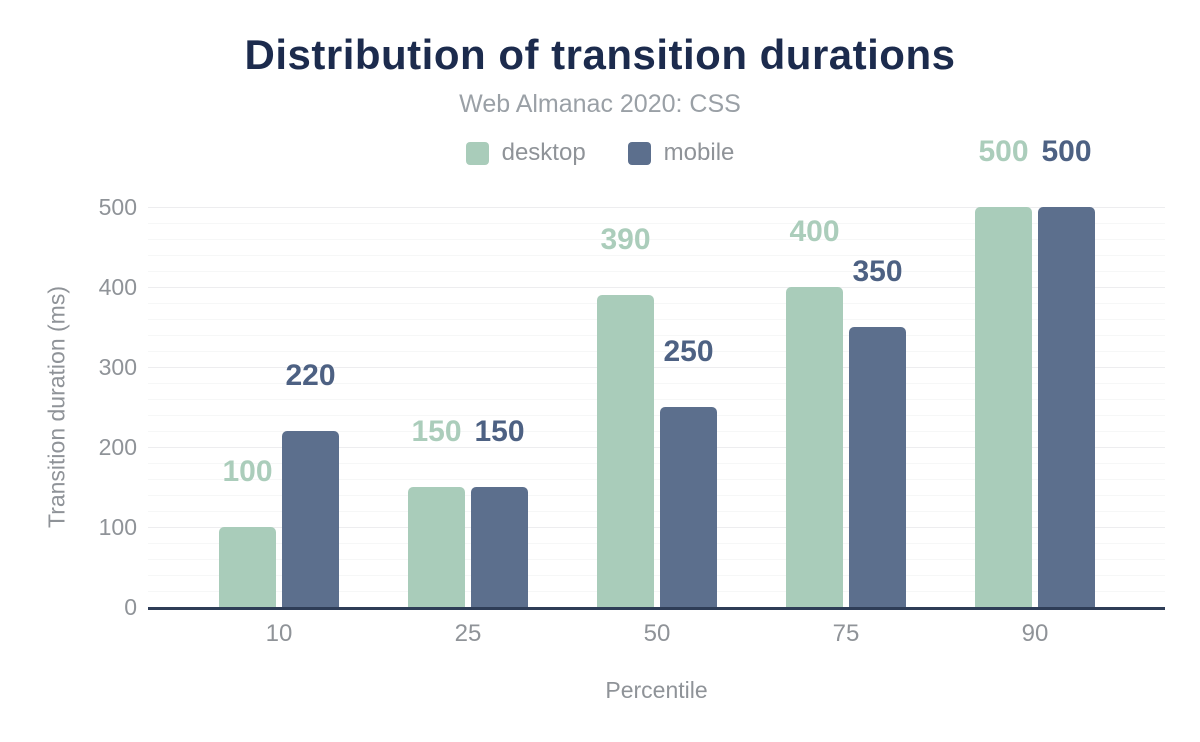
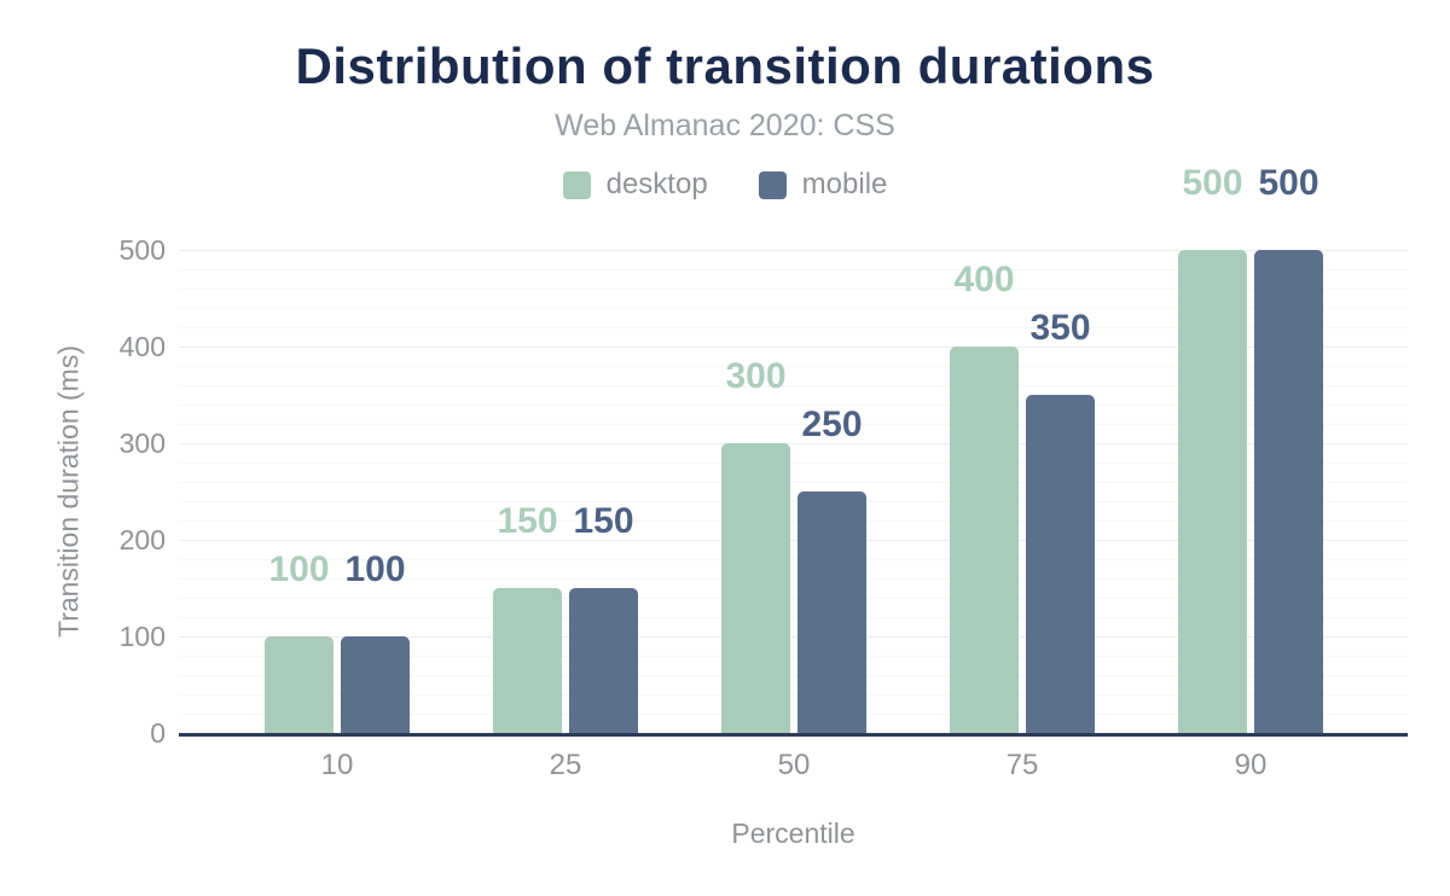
mobile/10: 220 -> 100
desktop/50: 390 -> 300
